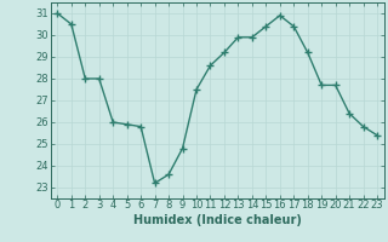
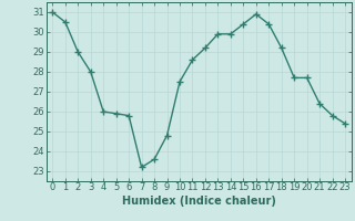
2: 28.0 -> 29.0
